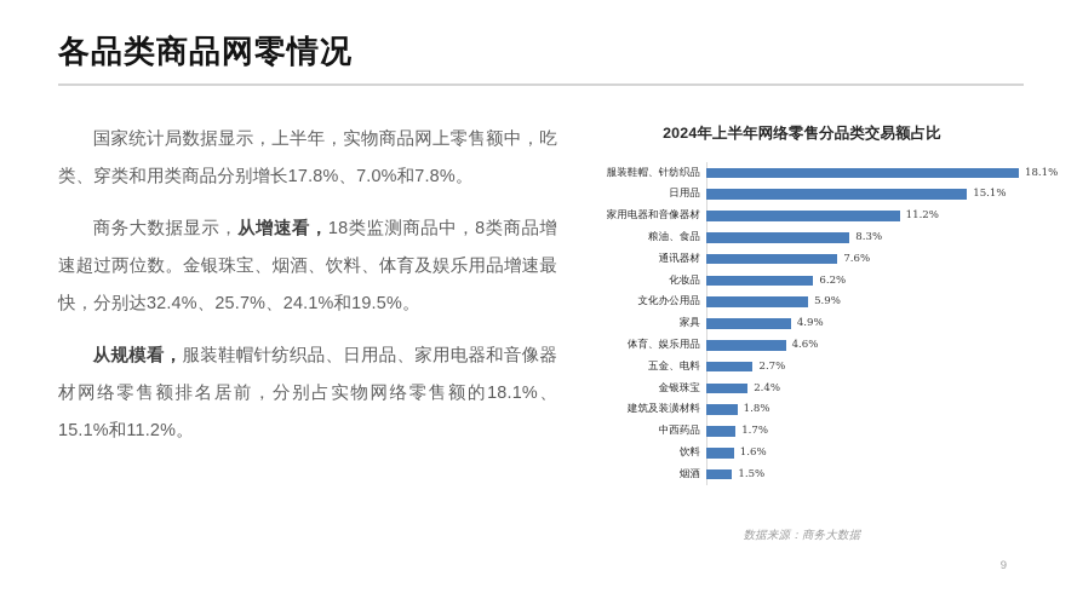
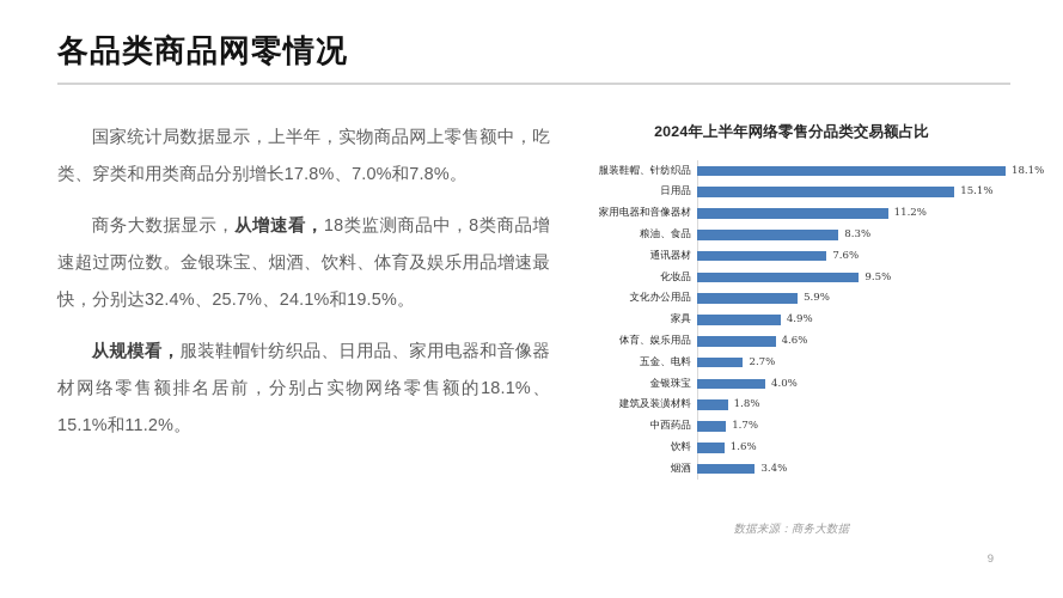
化妆品: 6.2% -> 9.5%
金银珠宝: 2.4% -> 4.0%
烟酒: 1.5% -> 3.4%
